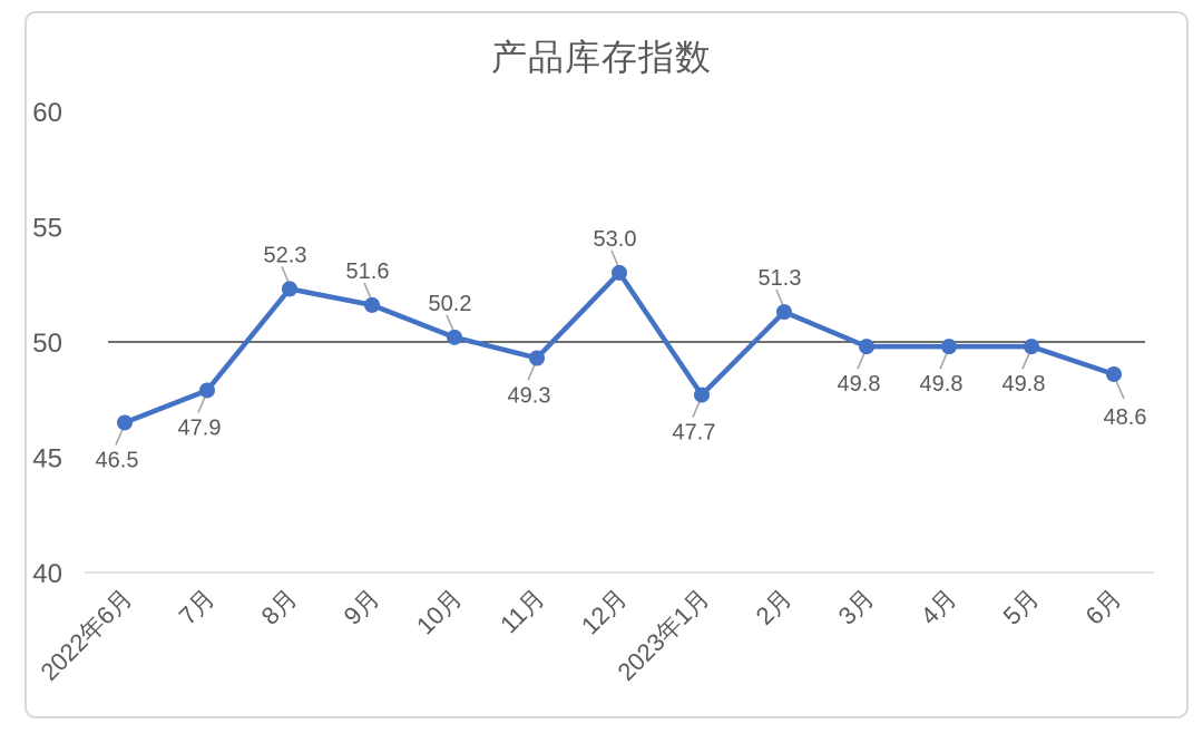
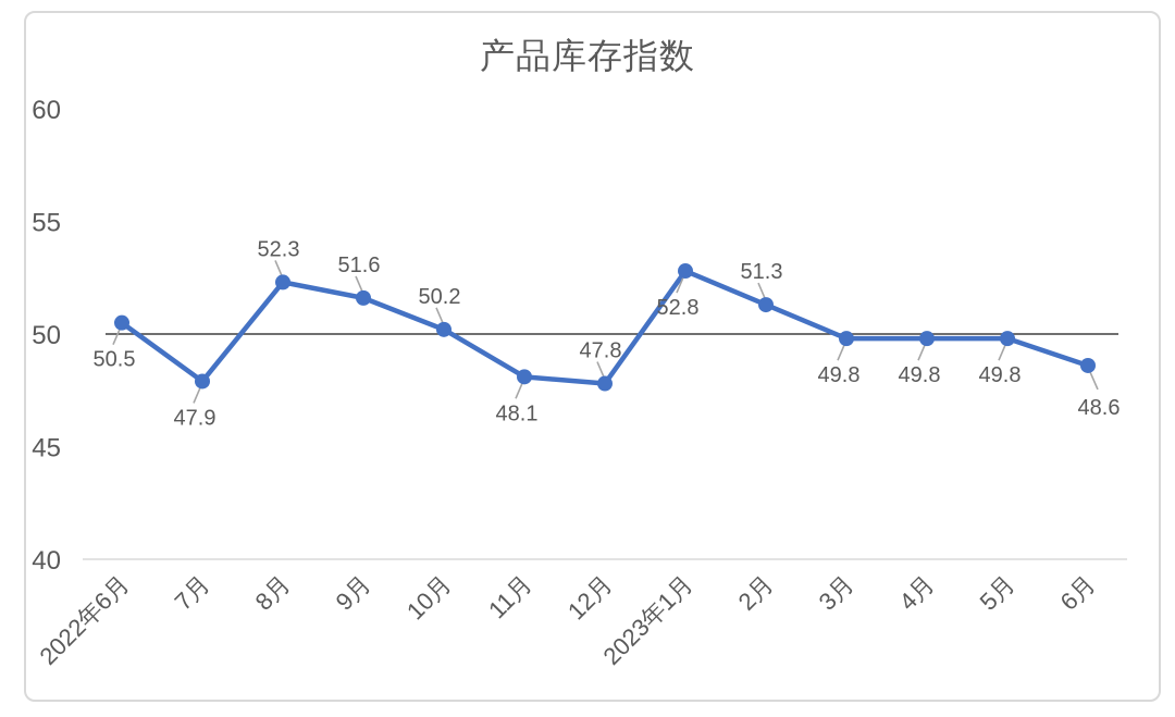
2022年6月: 46.5 -> 50.5
11月: 49.3 -> 48.1
12月: 53.0 -> 47.8
2023年1月: 47.7 -> 52.8
